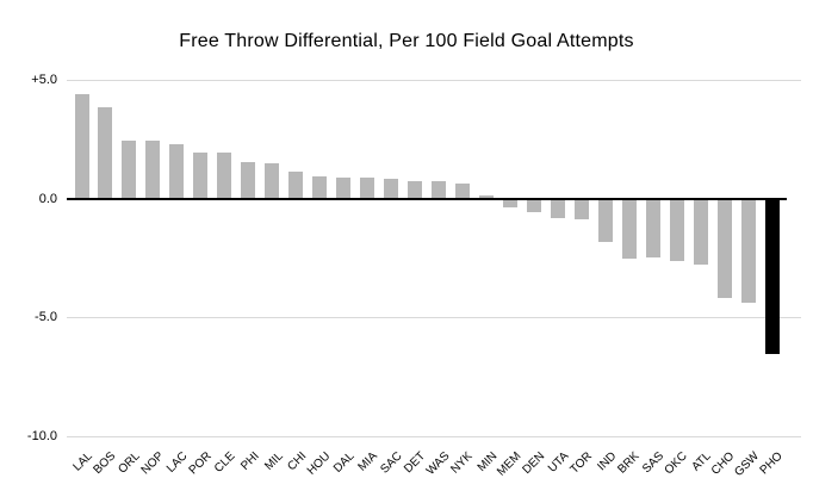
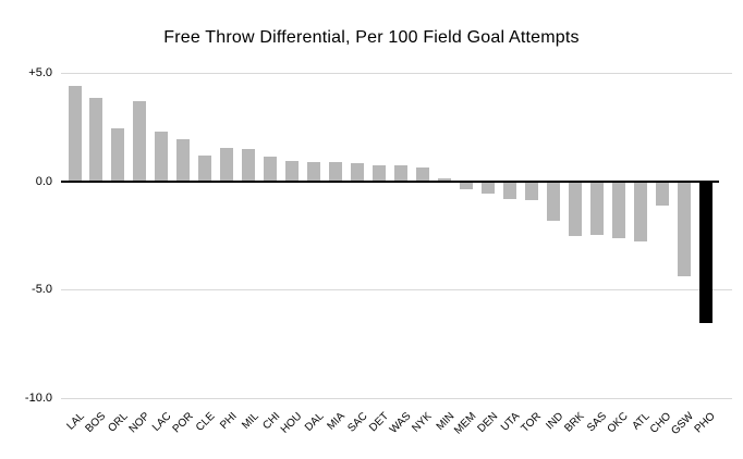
NOP: 2.5 -> 3.7
CLE: 1.9 -> 1.2
CHO: -4.2 -> -1.1
